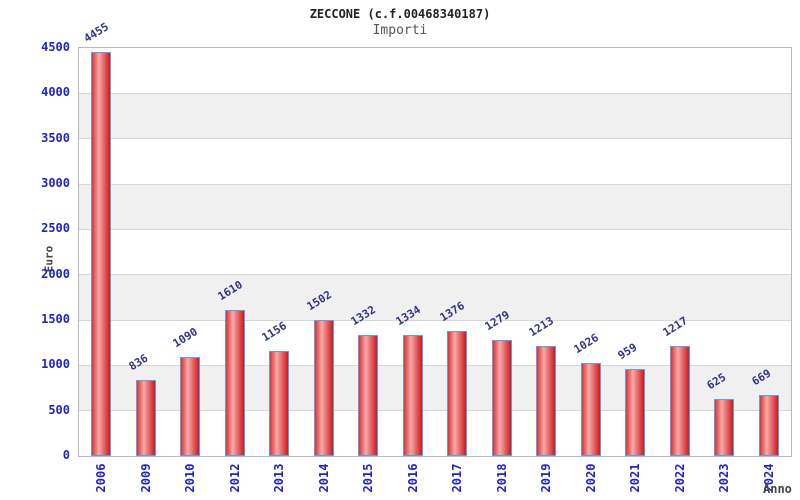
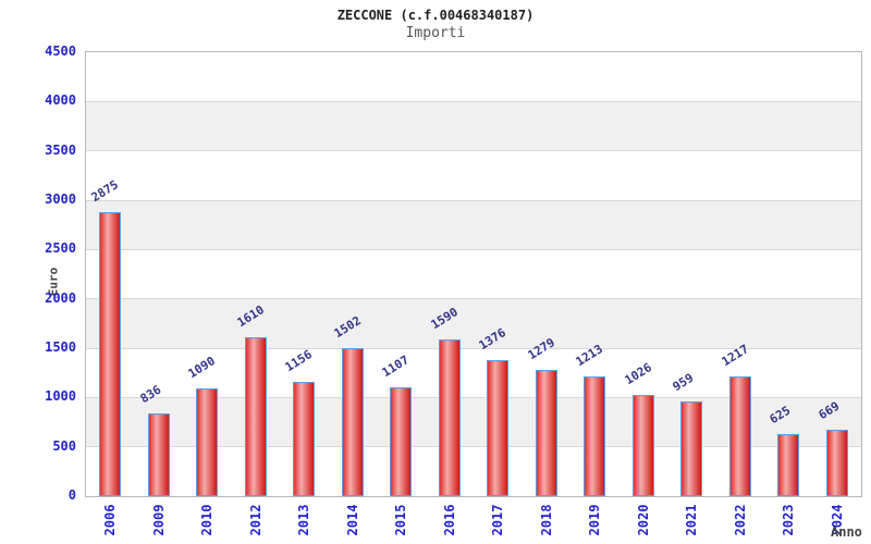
2006: 4455 -> 2875
2015: 1332 -> 1107
2016: 1334 -> 1590
